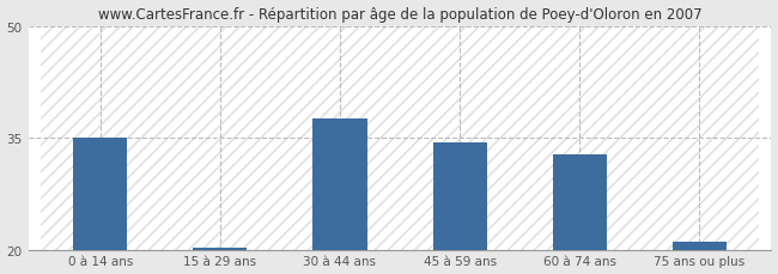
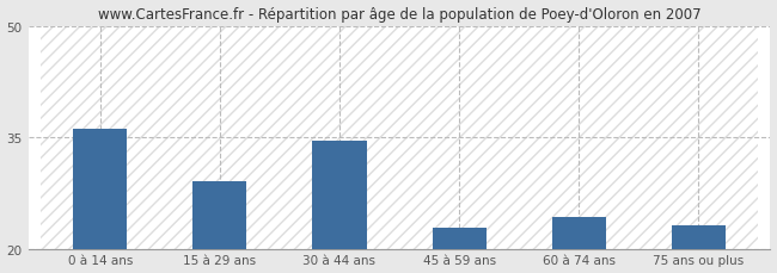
0 à 14 ans: 35.0 -> 36.2
15 à 29 ans: 20.2 -> 29.0
30 à 44 ans: 37.5 -> 34.6
45 à 59 ans: 34.3 -> 22.8
60 à 74 ans: 32.8 -> 24.2
75 ans ou plus: 21.1 -> 23.2
